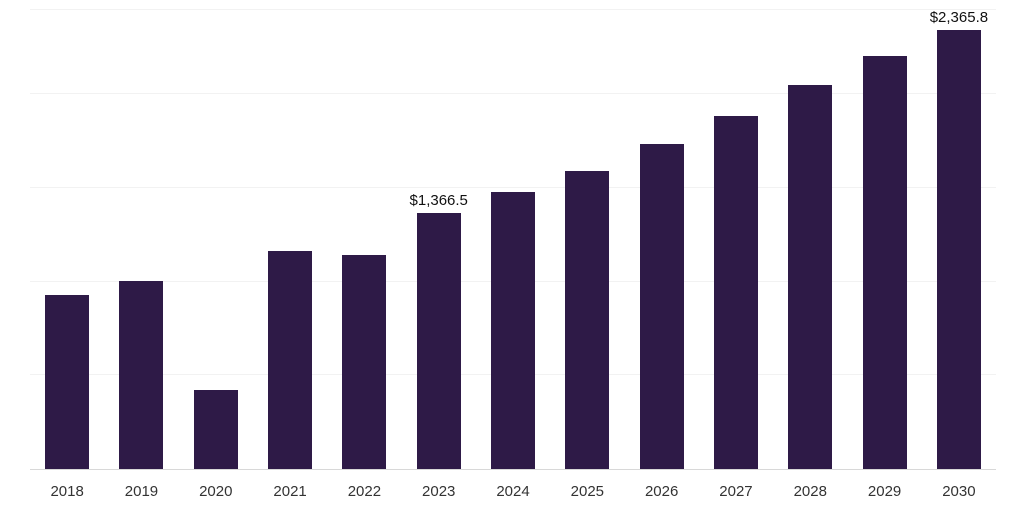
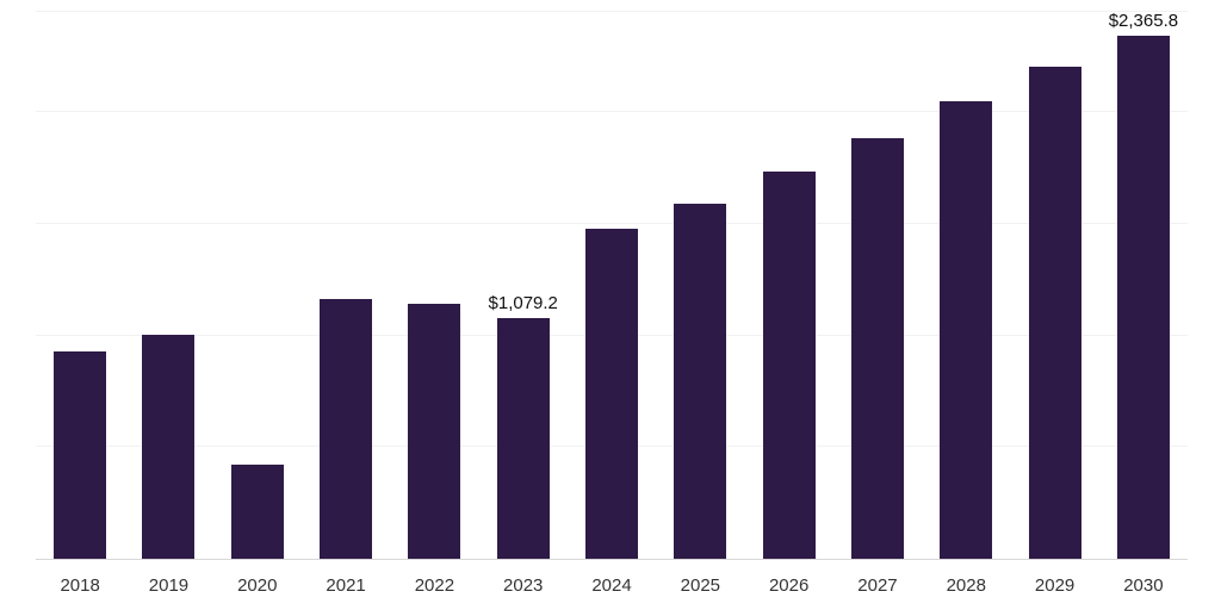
2023: $1,366.5 -> $1,079.2
